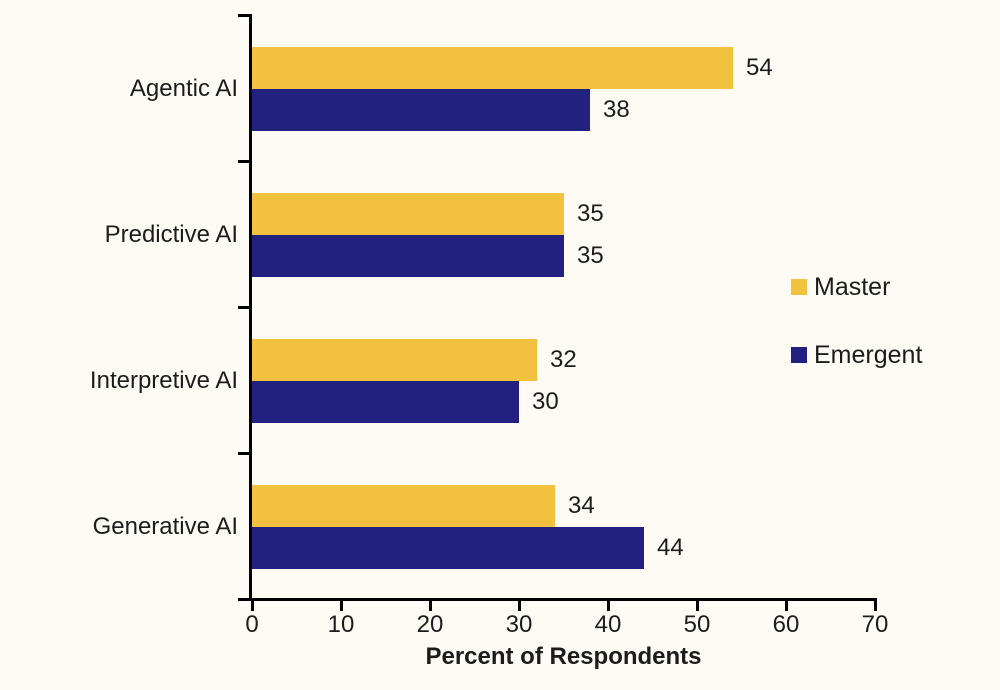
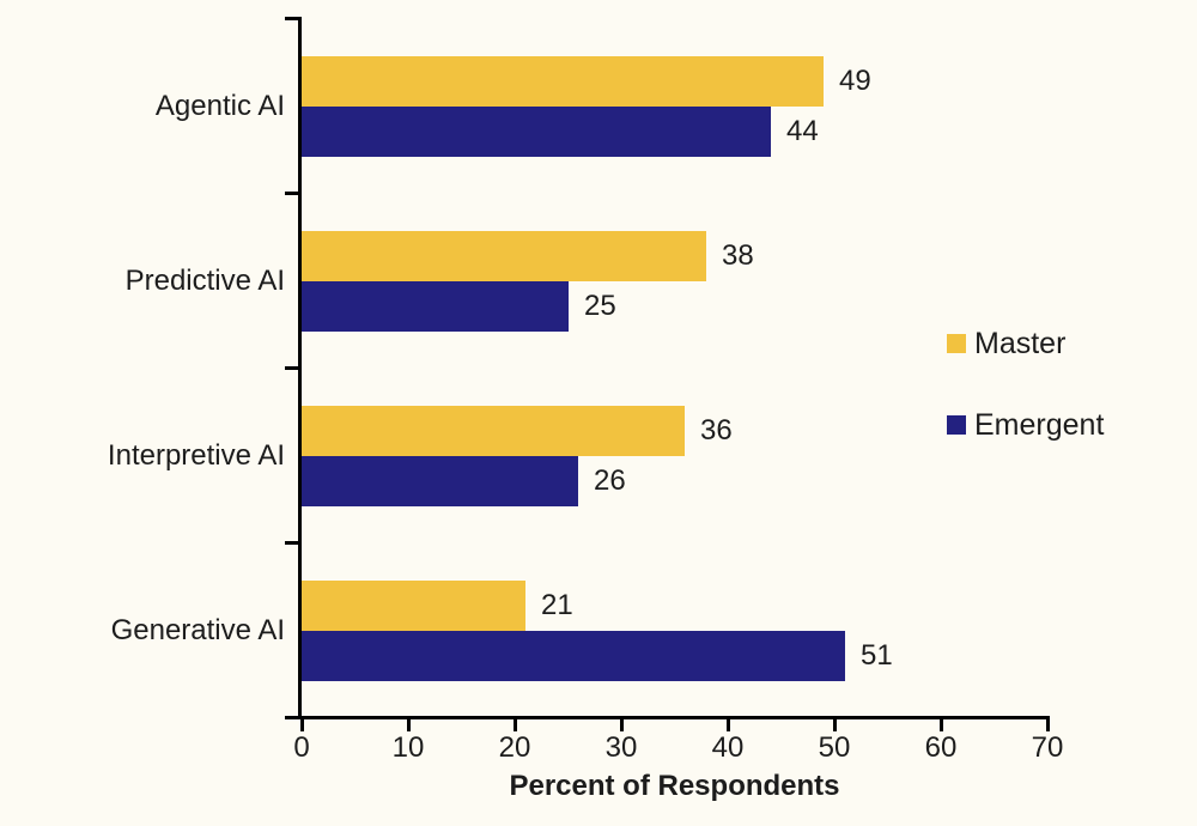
Master/Agentic AI: 54 -> 49
Emergent/Agentic AI: 38 -> 44
Master/Predictive AI: 35 -> 38
Emergent/Predictive AI: 35 -> 25
Master/Interpretive AI: 32 -> 36
Emergent/Interpretive AI: 30 -> 26
Master/Generative AI: 34 -> 21
Emergent/Generative AI: 44 -> 51
